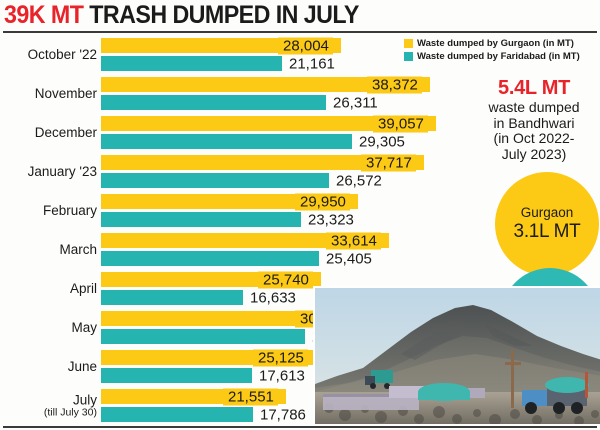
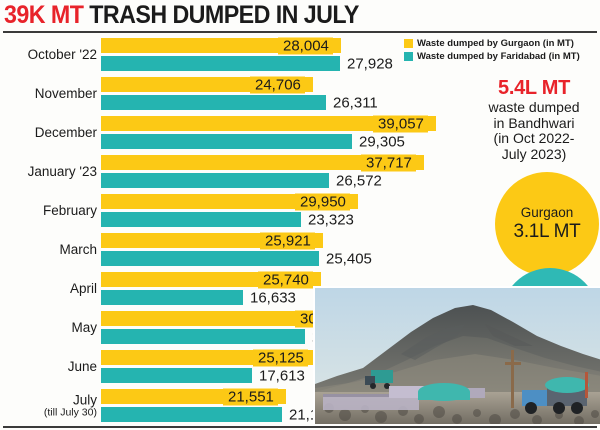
Waste dumped by Faridabad (in MT)/October '22: 21,161 -> 27,928
Waste dumped by Gurgaon (in MT)/November: 38,372 -> 24,706
Waste dumped by Gurgaon (in MT)/March: 33,614 -> 25,921
Waste dumped by Faridabad (in MT)/July: 17,786 -> 21,179
